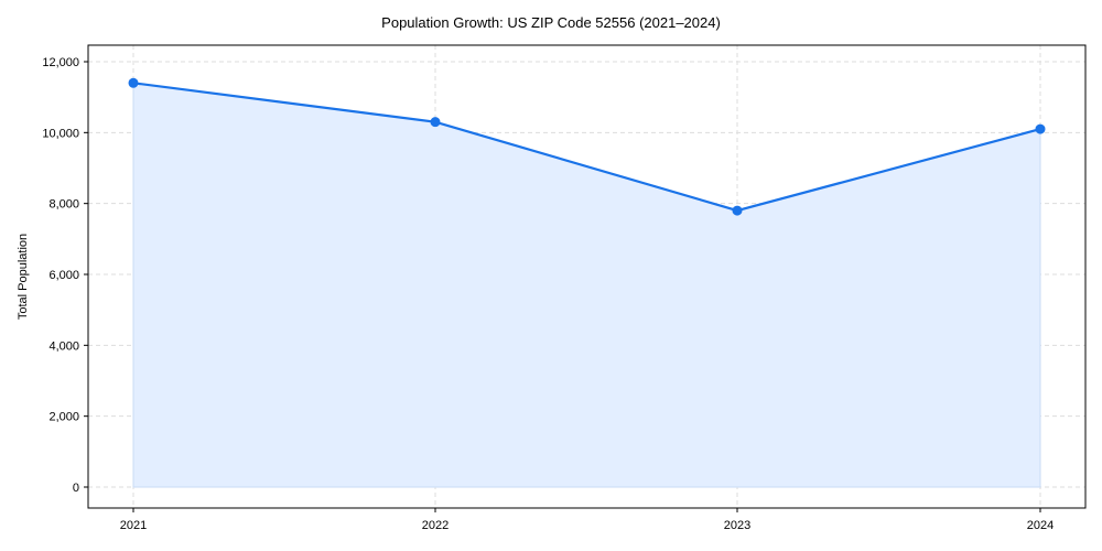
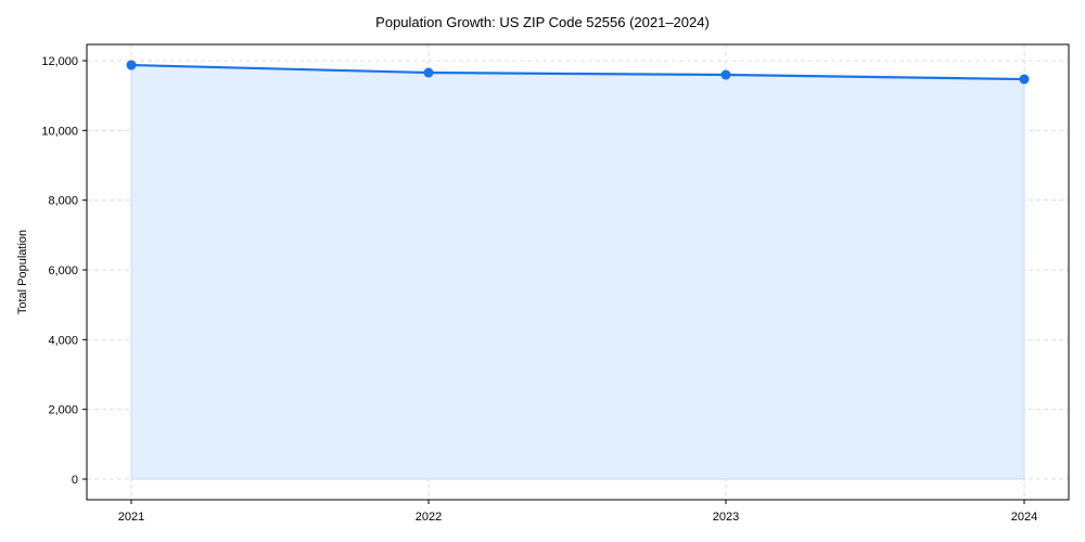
2021: 11400 -> 11900
2022: 10300 -> 11700
2023: 7800 -> 11600
2024: 10100 -> 11500
